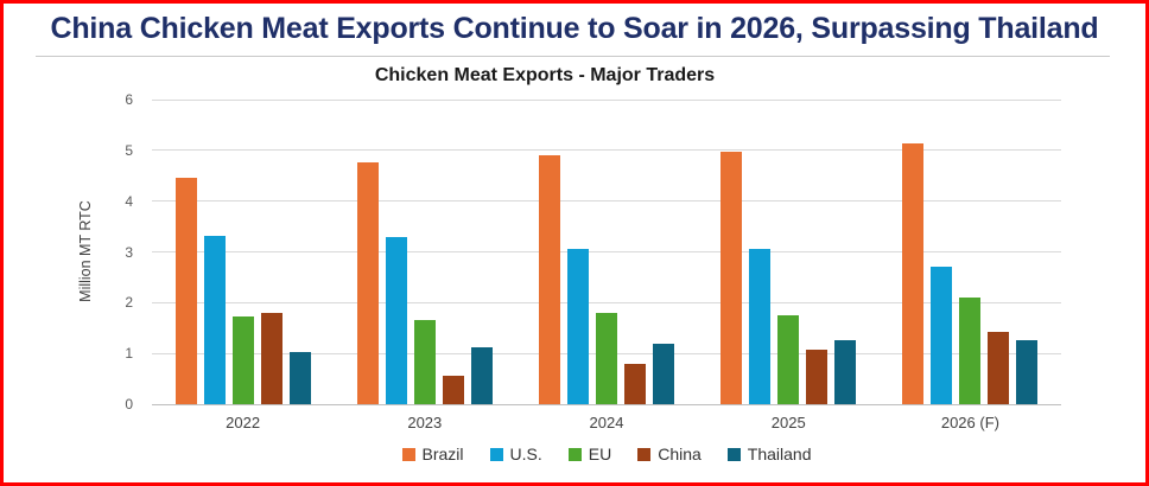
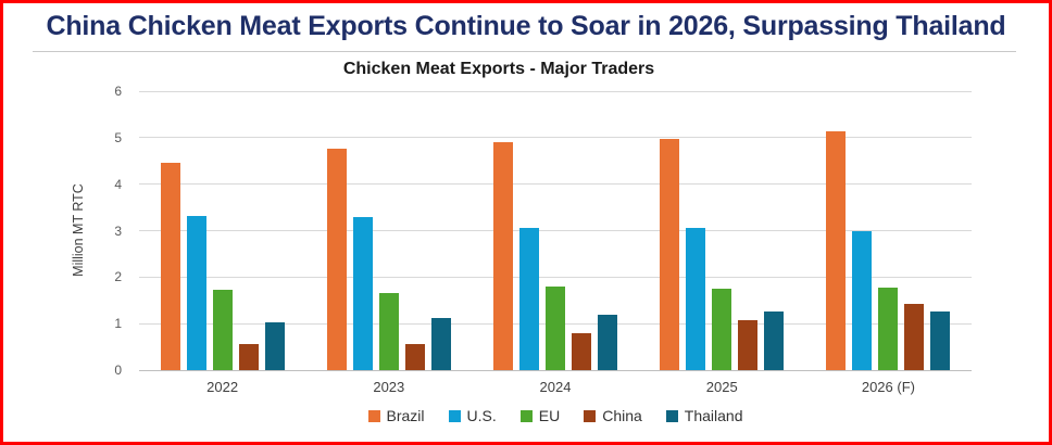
China/2022: 1.8 -> 0.6
U.S./2026 (F): 2.7 -> 3.0
EU/2026 (F): 2.1 -> 1.8
